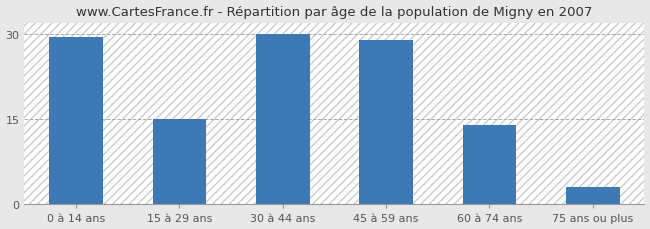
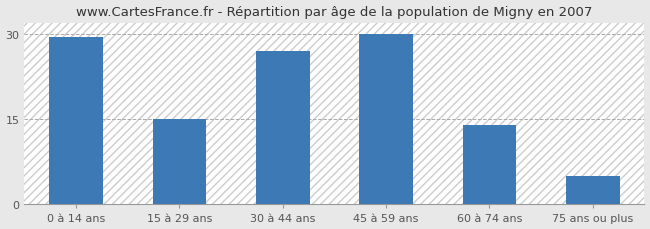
30 à 44 ans: 30.0 -> 27.0
45 à 59 ans: 29.0 -> 30.0
75 ans ou plus: 3.0 -> 5.0
